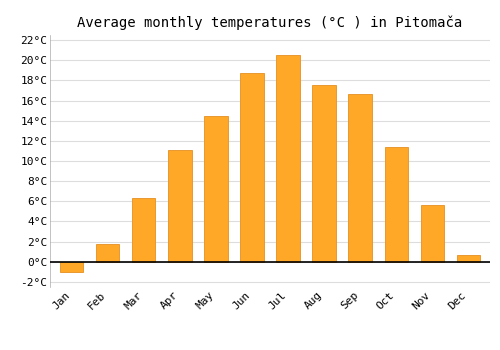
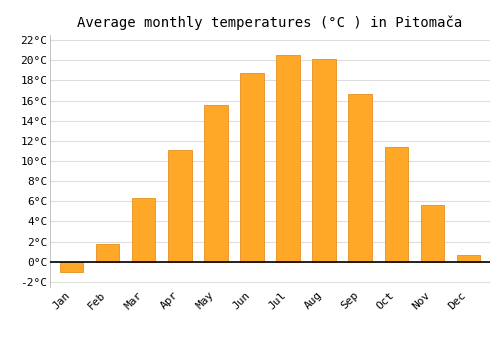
May: 14.5°C -> 15.6°C
Aug: 17.5°C -> 20.1°C
